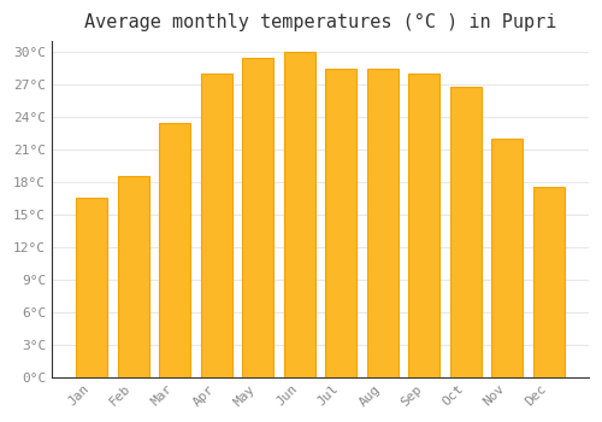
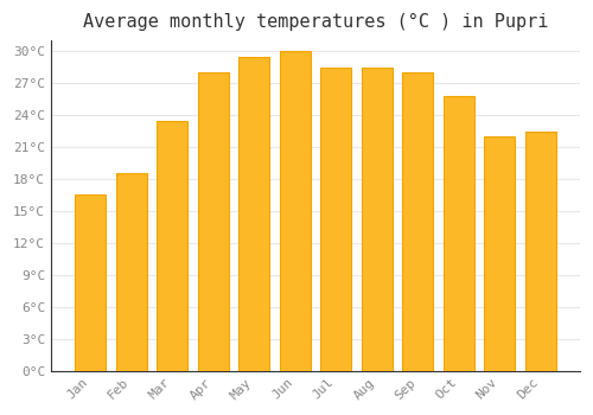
Oct: 26.8°C -> 25.8°C
Dec: 17.5°C -> 22.4°C
